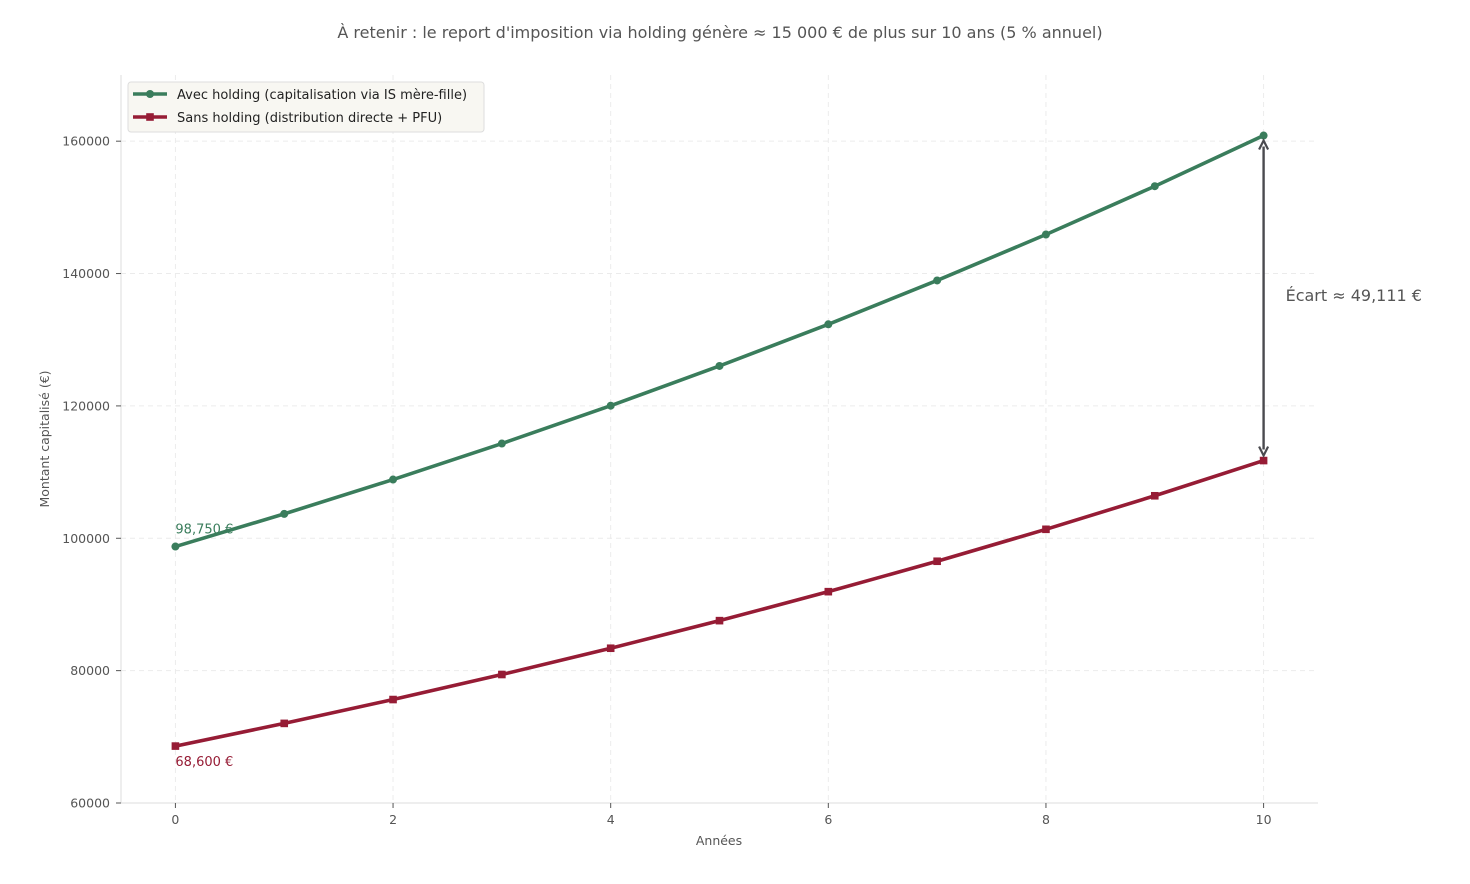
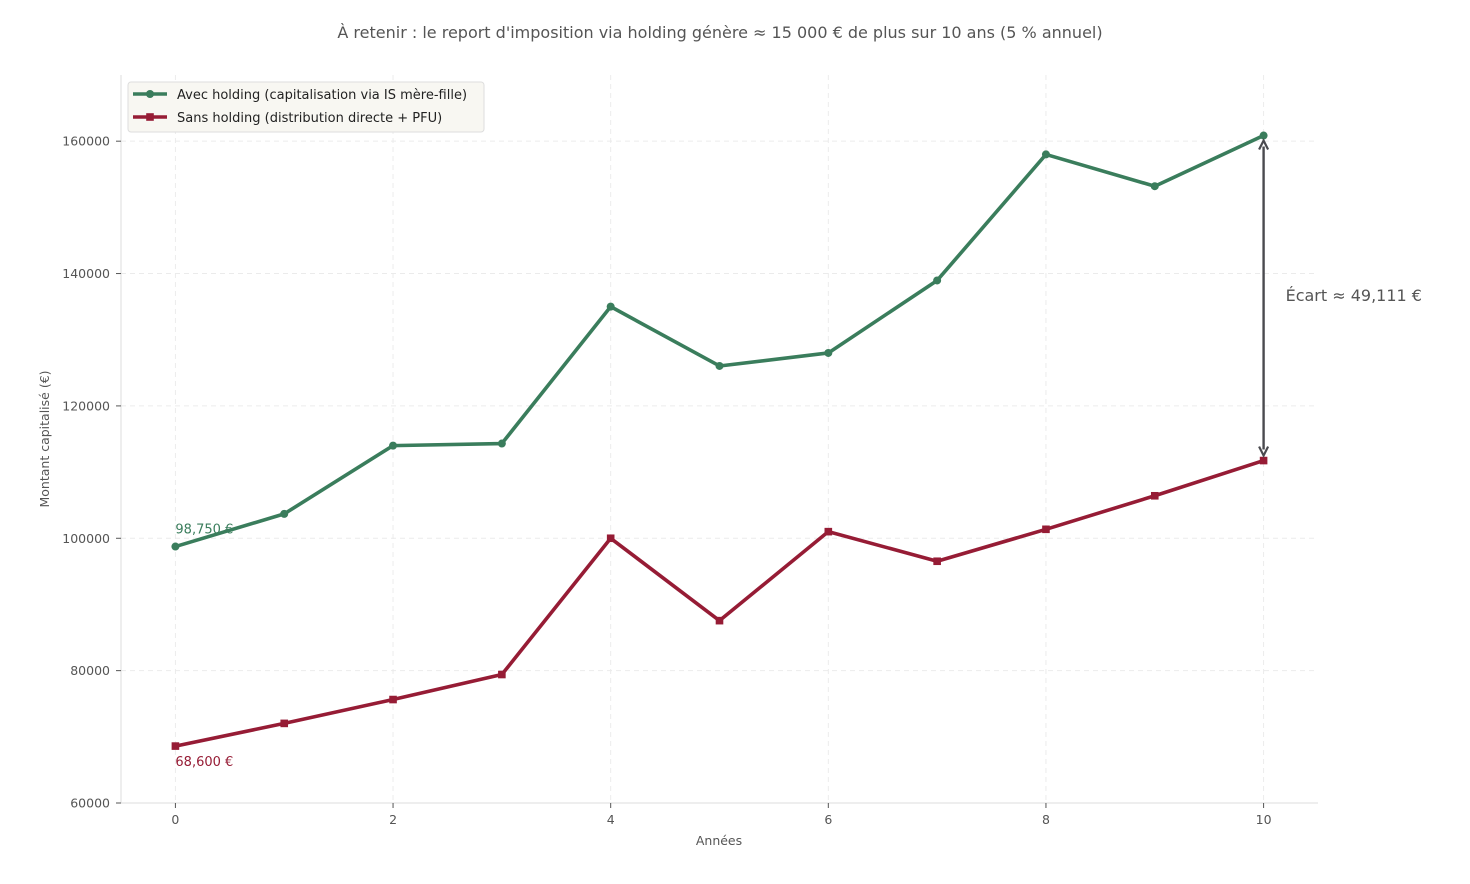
Avec holding (capitalisation via IS mère-fille)/2: 109000 -> 114000
Avec holding (capitalisation via IS mère-fille)/4: 120000 -> 135000
Sans holding (distribution directe + PFU)/4: 83000 -> 100000
Avec holding (capitalisation via IS mère-fille)/6: 132000 -> 128000
Sans holding (distribution directe + PFU)/6: 92000 -> 101000
Avec holding (capitalisation via IS mère-fille)/8: 146000 -> 158000
